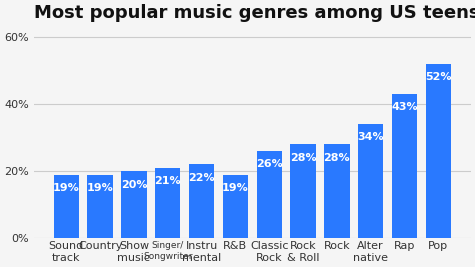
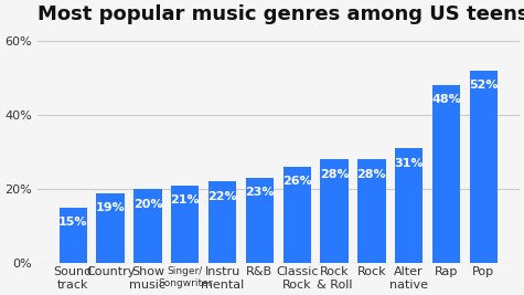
Sound track: 19% -> 15%
R&B: 19% -> 23%
Alter native: 34% -> 31%
Rap: 43% -> 48%
